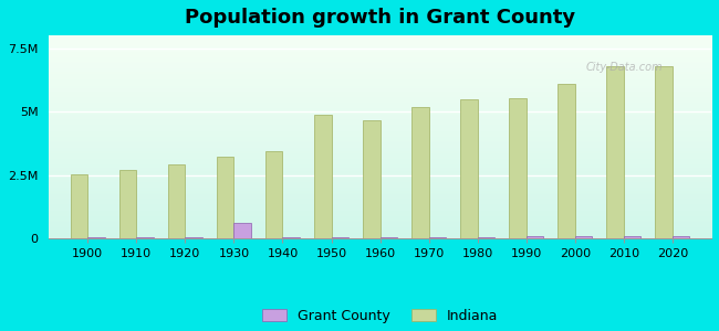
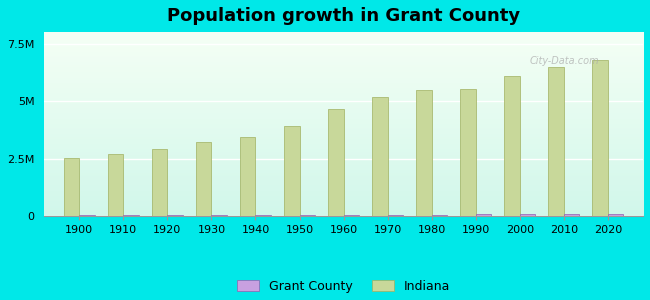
Grant County/1930: 0.60M -> 0.04M
Indiana/1950: 4.85M -> 3.93M
Indiana/2010: 6.80M -> 6.48M
